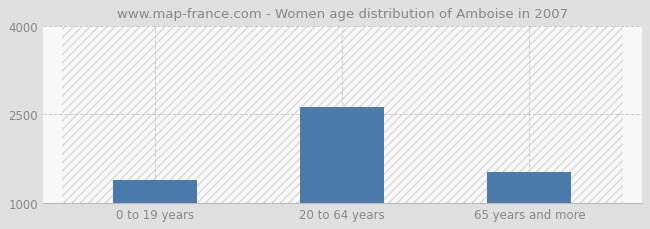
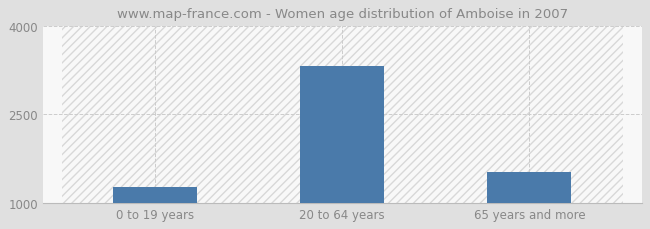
0 to 19 years: 1380 -> 1270
20 to 64 years: 2620 -> 3320
